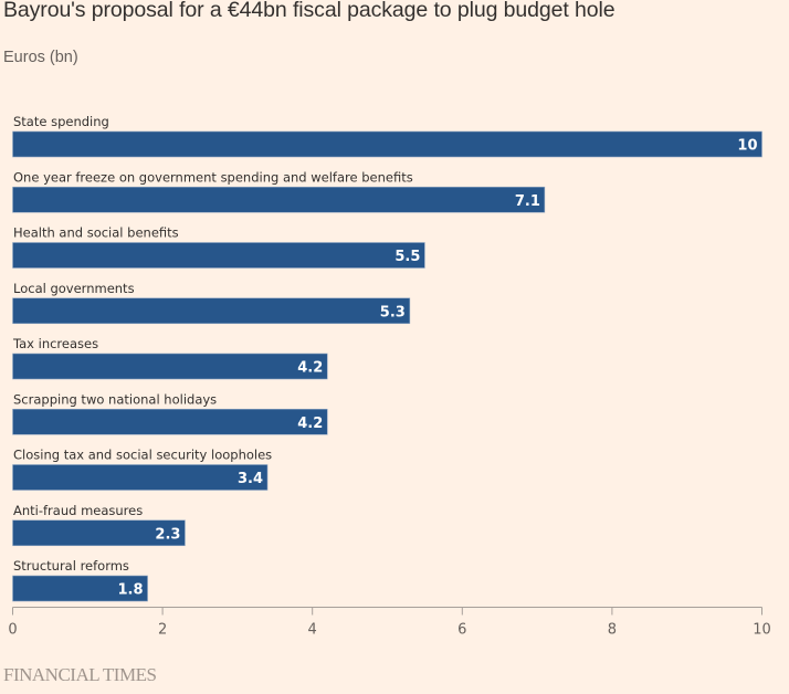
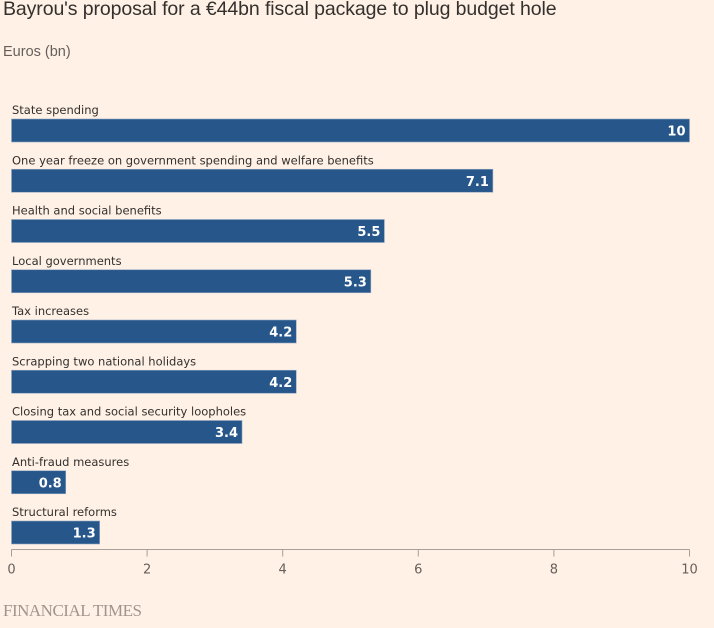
Anti-fraud measures: 2.3 -> 0.8
Structural reforms: 1.8 -> 1.3
